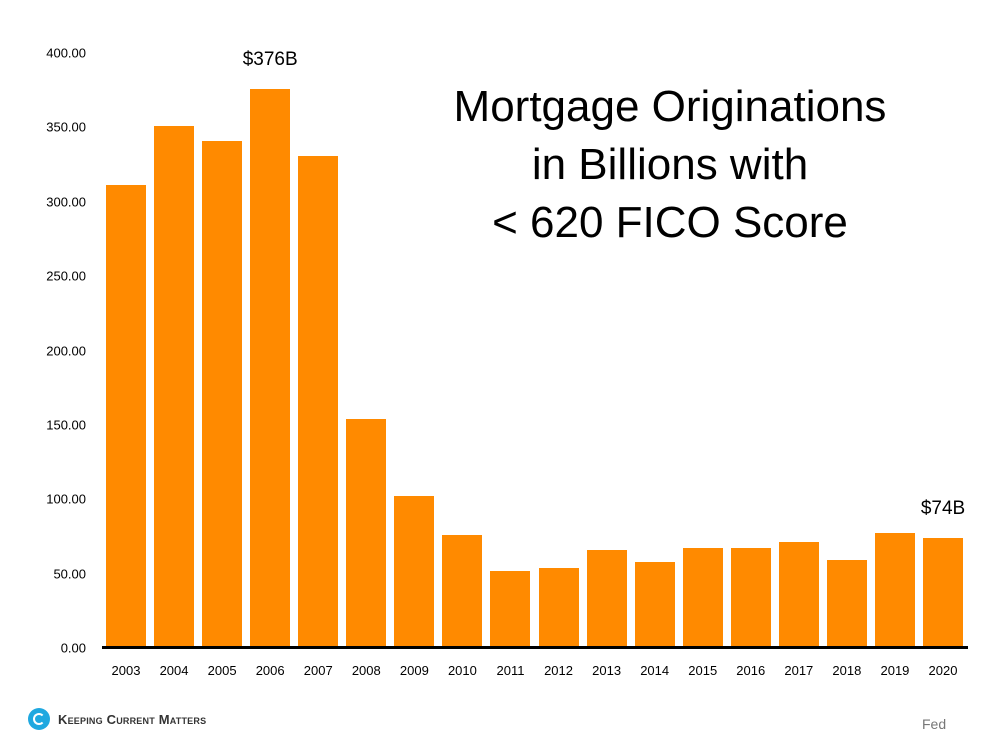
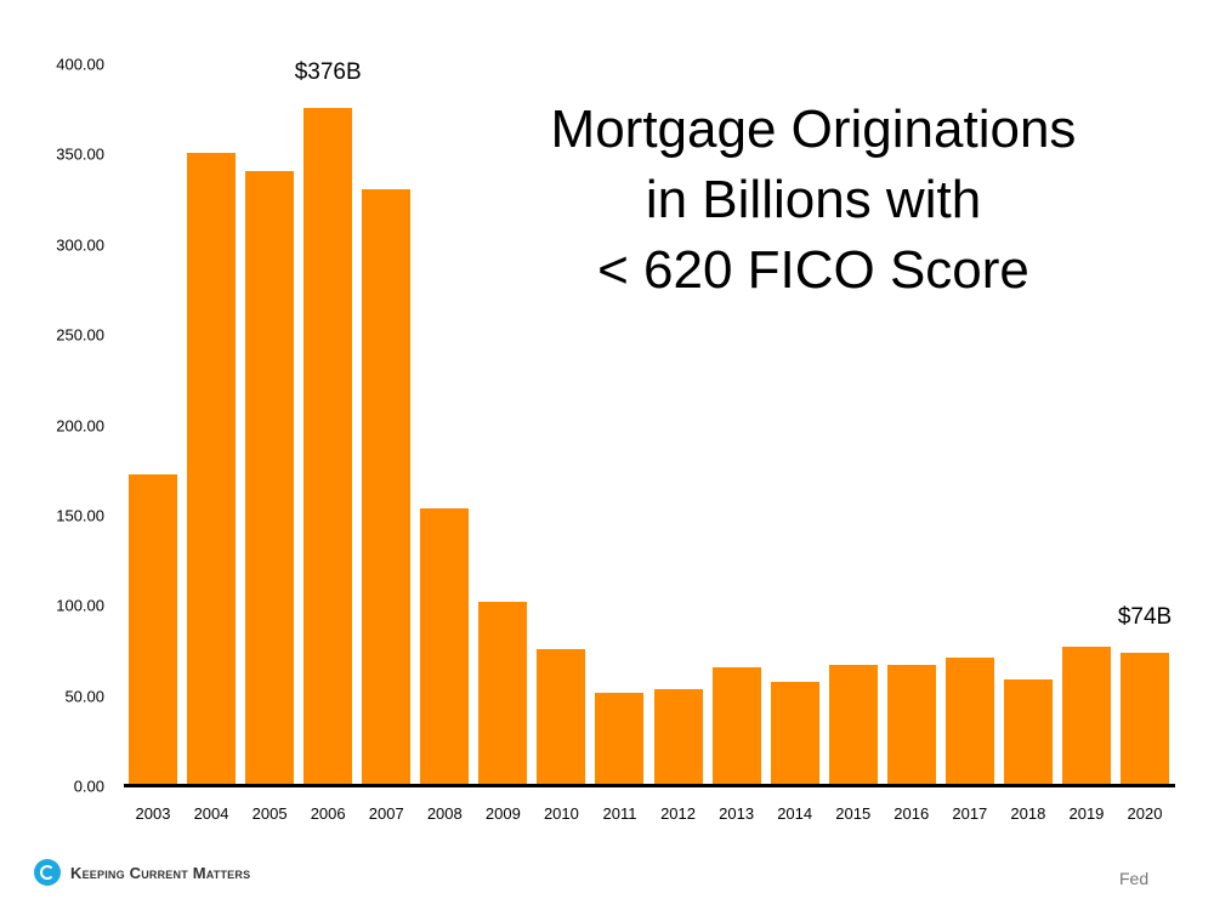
2003: 311 -> 173
